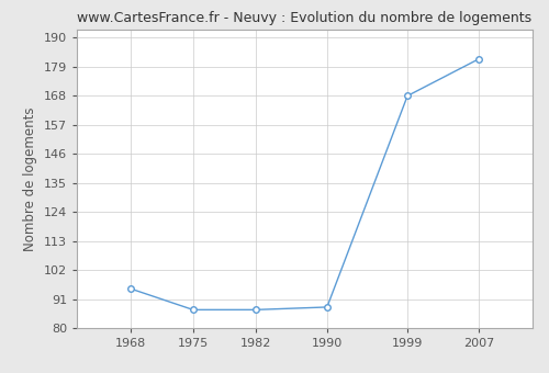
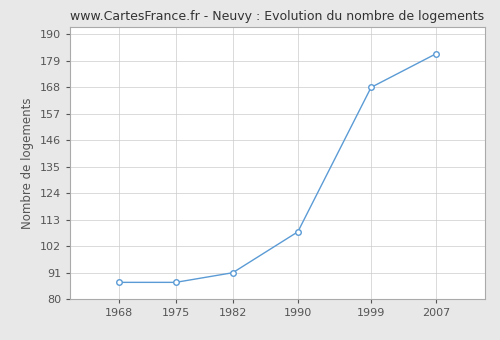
1968: 95 -> 87
1982: 87 -> 91
1990: 88 -> 108
